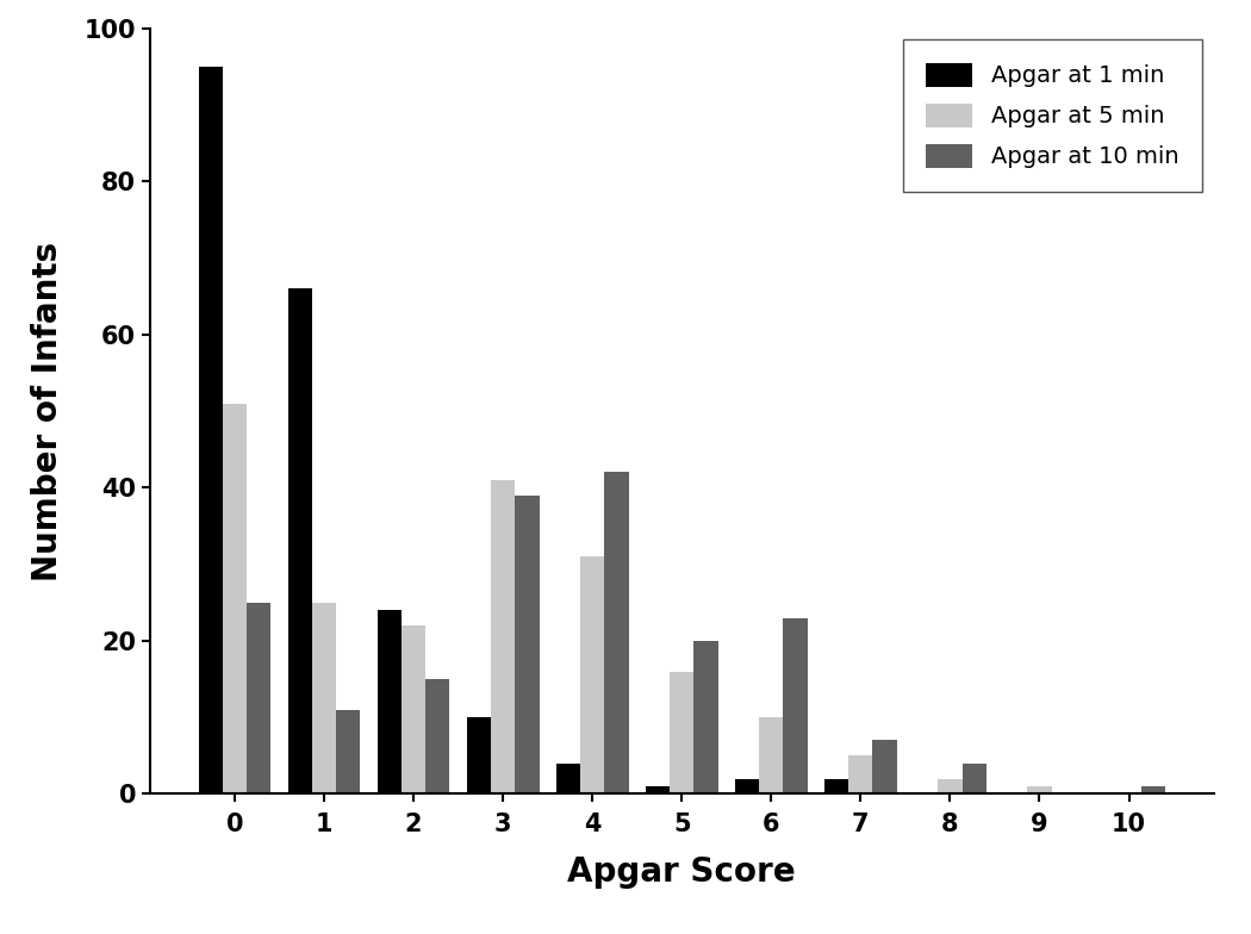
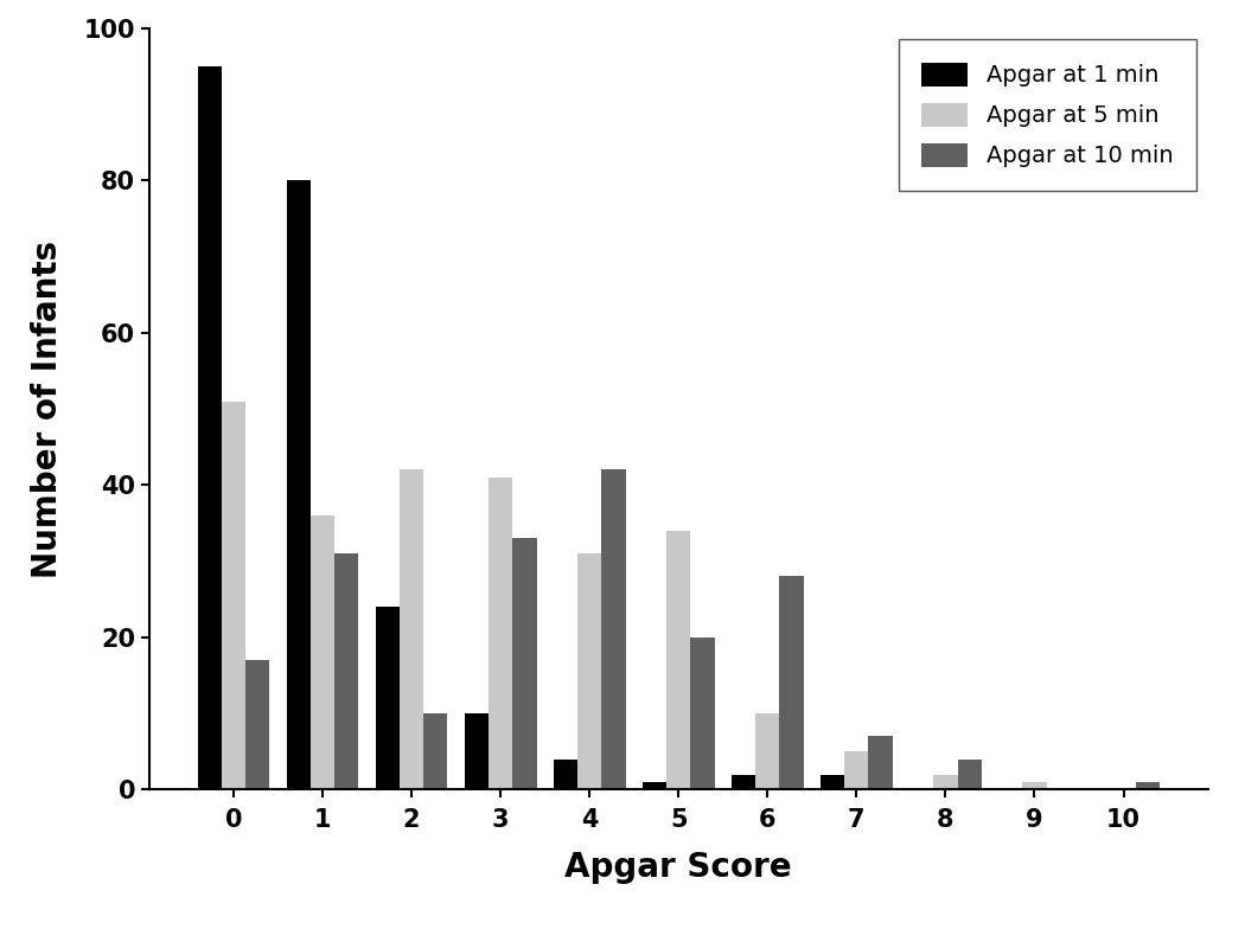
Apgar at 10 min/0: 25 -> 17
Apgar at 1 min/1: 66 -> 80
Apgar at 5 min/1: 25 -> 36
Apgar at 10 min/1: 11 -> 31
Apgar at 5 min/2: 22 -> 42
Apgar at 10 min/2: 15 -> 10
Apgar at 10 min/3: 39 -> 33
Apgar at 5 min/5: 16 -> 34
Apgar at 10 min/6: 23 -> 28
